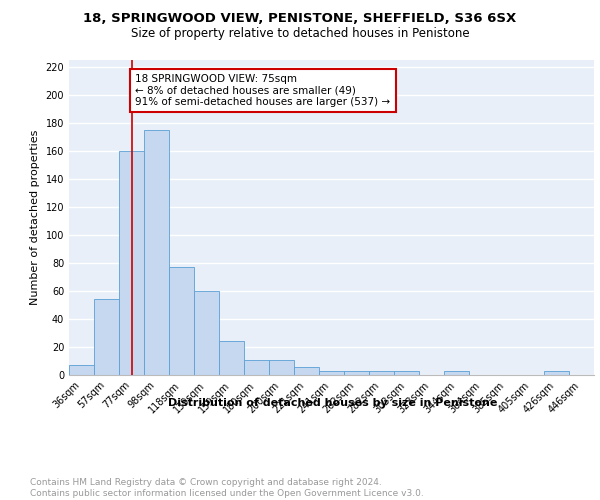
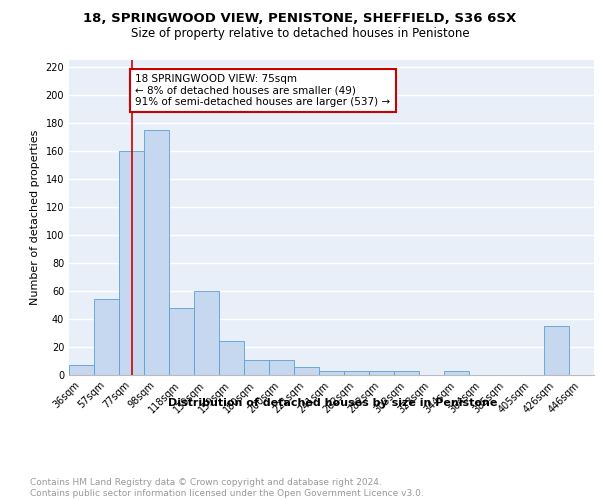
118sqm: 77 -> 48
426sqm: 3 -> 35
